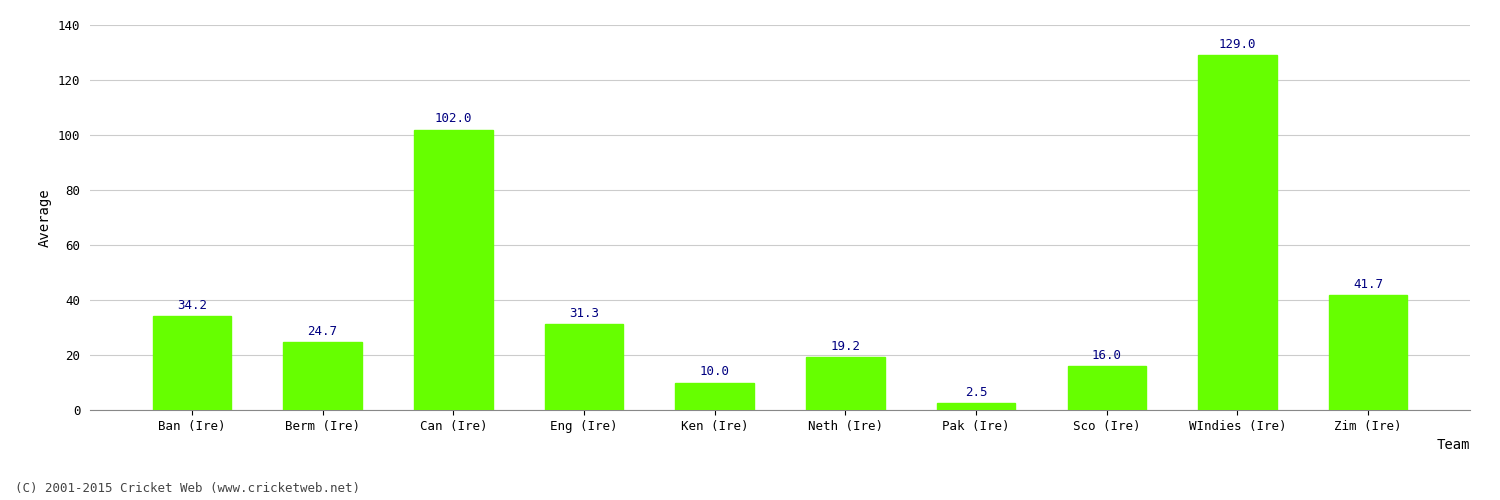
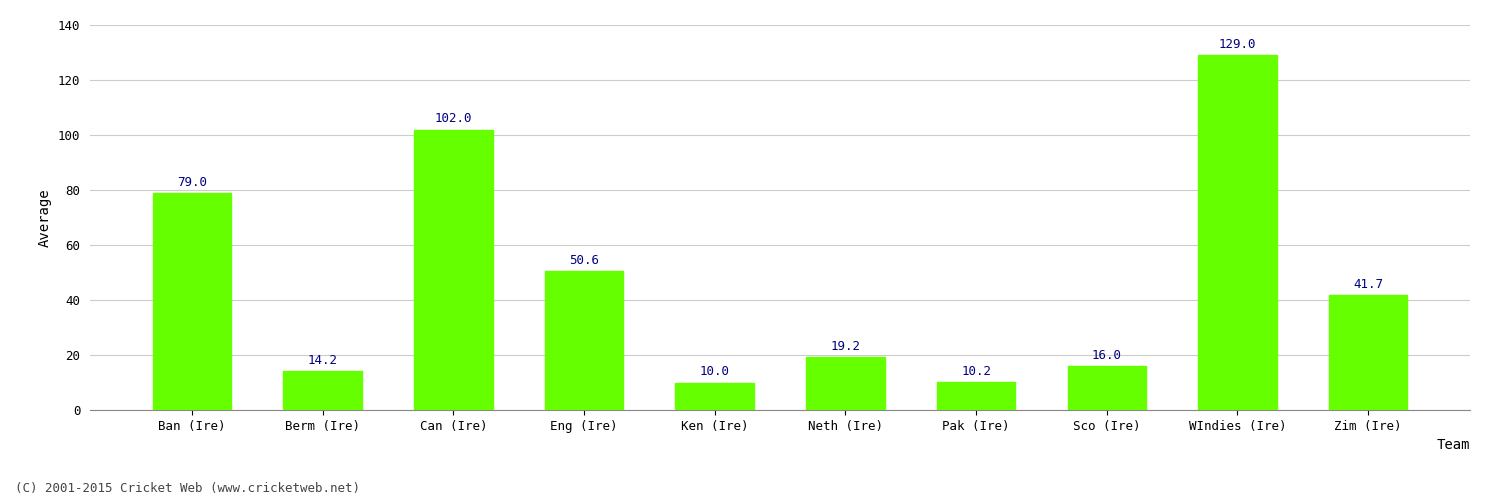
Ban (Ire): 34.2 -> 79.0
Berm (Ire): 24.7 -> 14.2
Eng (Ire): 31.3 -> 50.6
Pak (Ire): 2.5 -> 10.2
